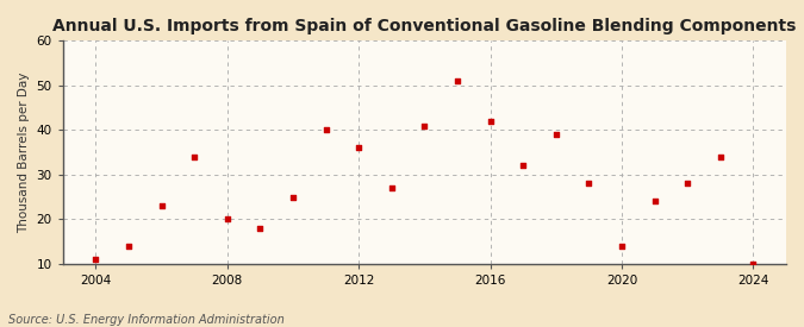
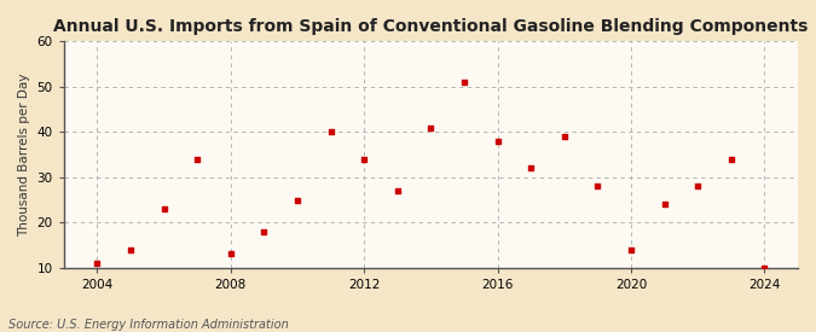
2008: 20 -> 13
2012: 36 -> 34
2016: 42 -> 38
